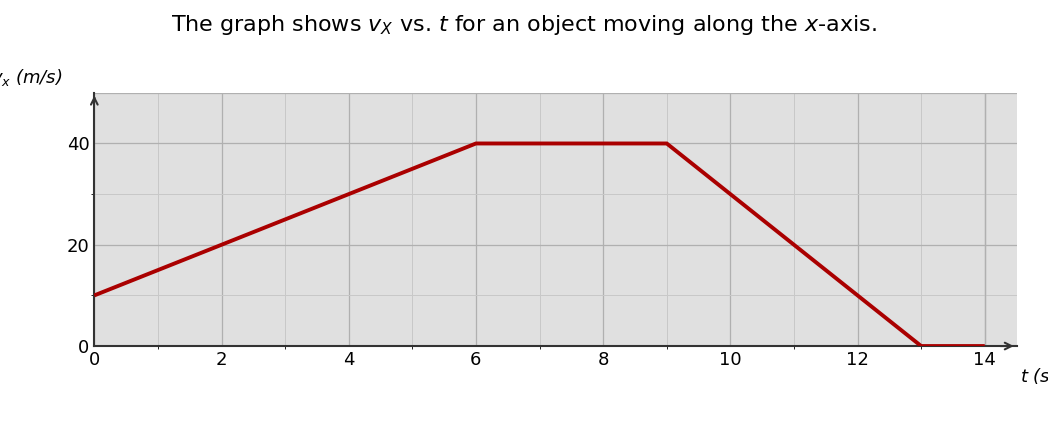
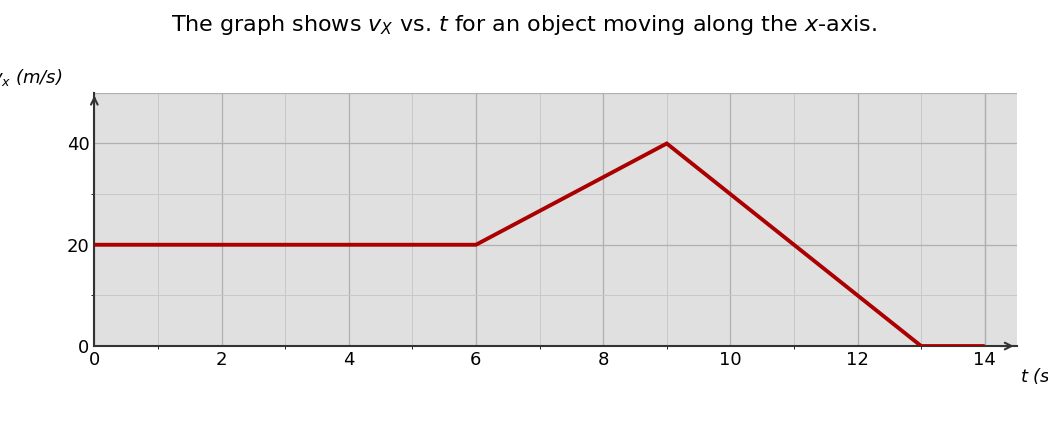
0: 10 -> 20
6: 40 -> 20
